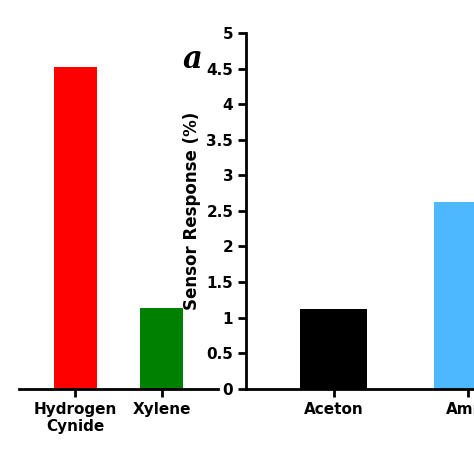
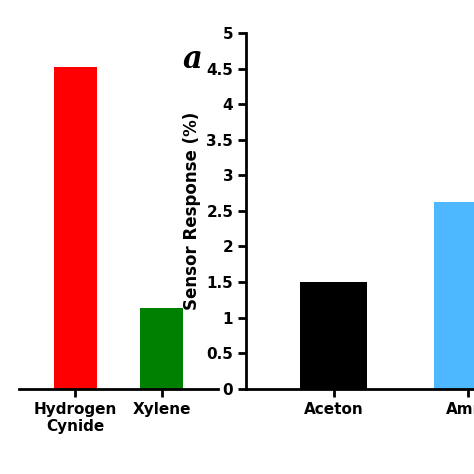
Aceton: 1.12 -> 1.50
